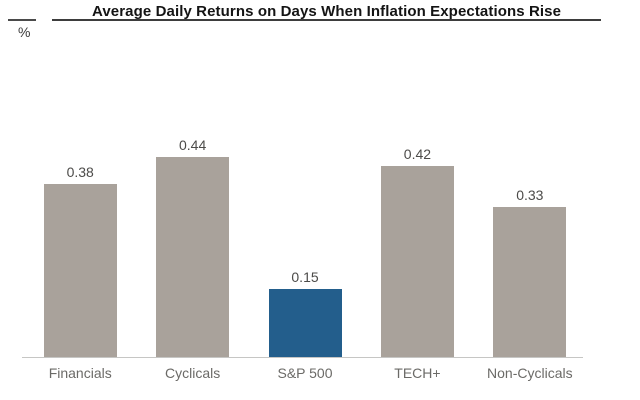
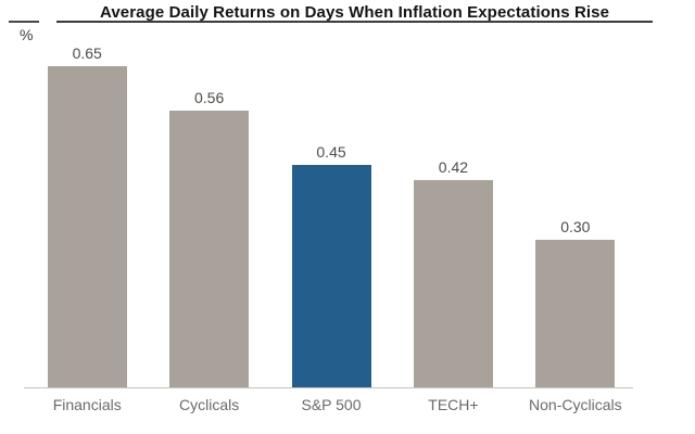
Financials: 0.38 -> 0.65
Cyclicals: 0.44 -> 0.56
S&P 500: 0.15 -> 0.45
Non-Cyclicals: 0.33 -> 0.30
